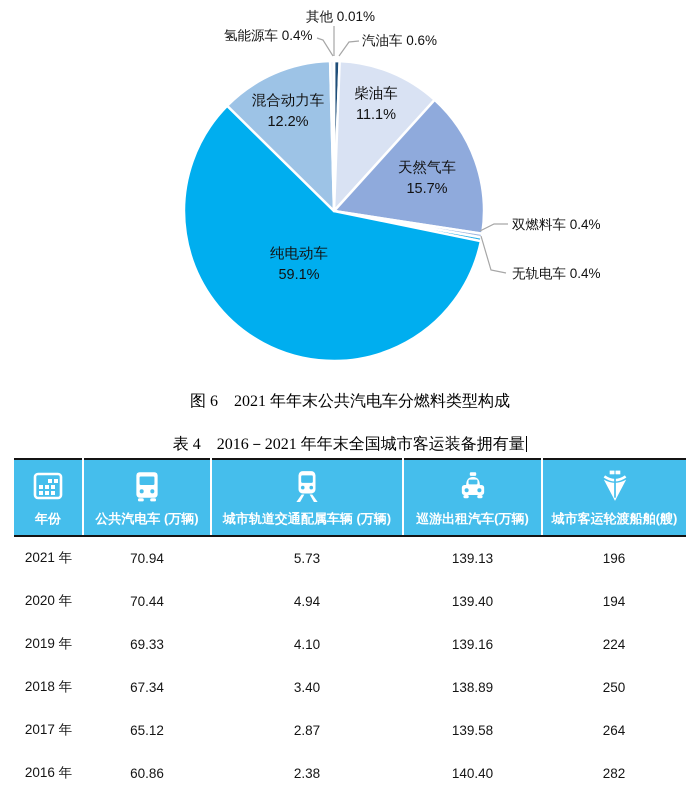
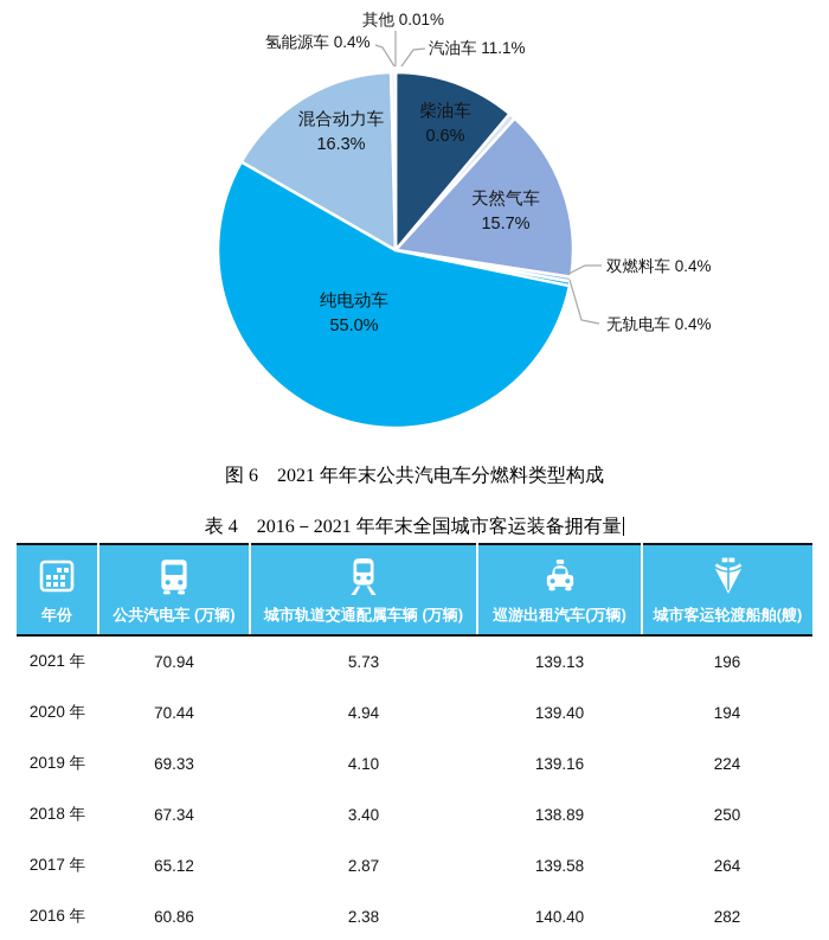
汽油车: 0.6% -> 11.1%
柴油车: 11.1% -> 0.6%
纯电动车: 59.1% -> 55.0%
混合动力车: 12.2% -> 16.3%
